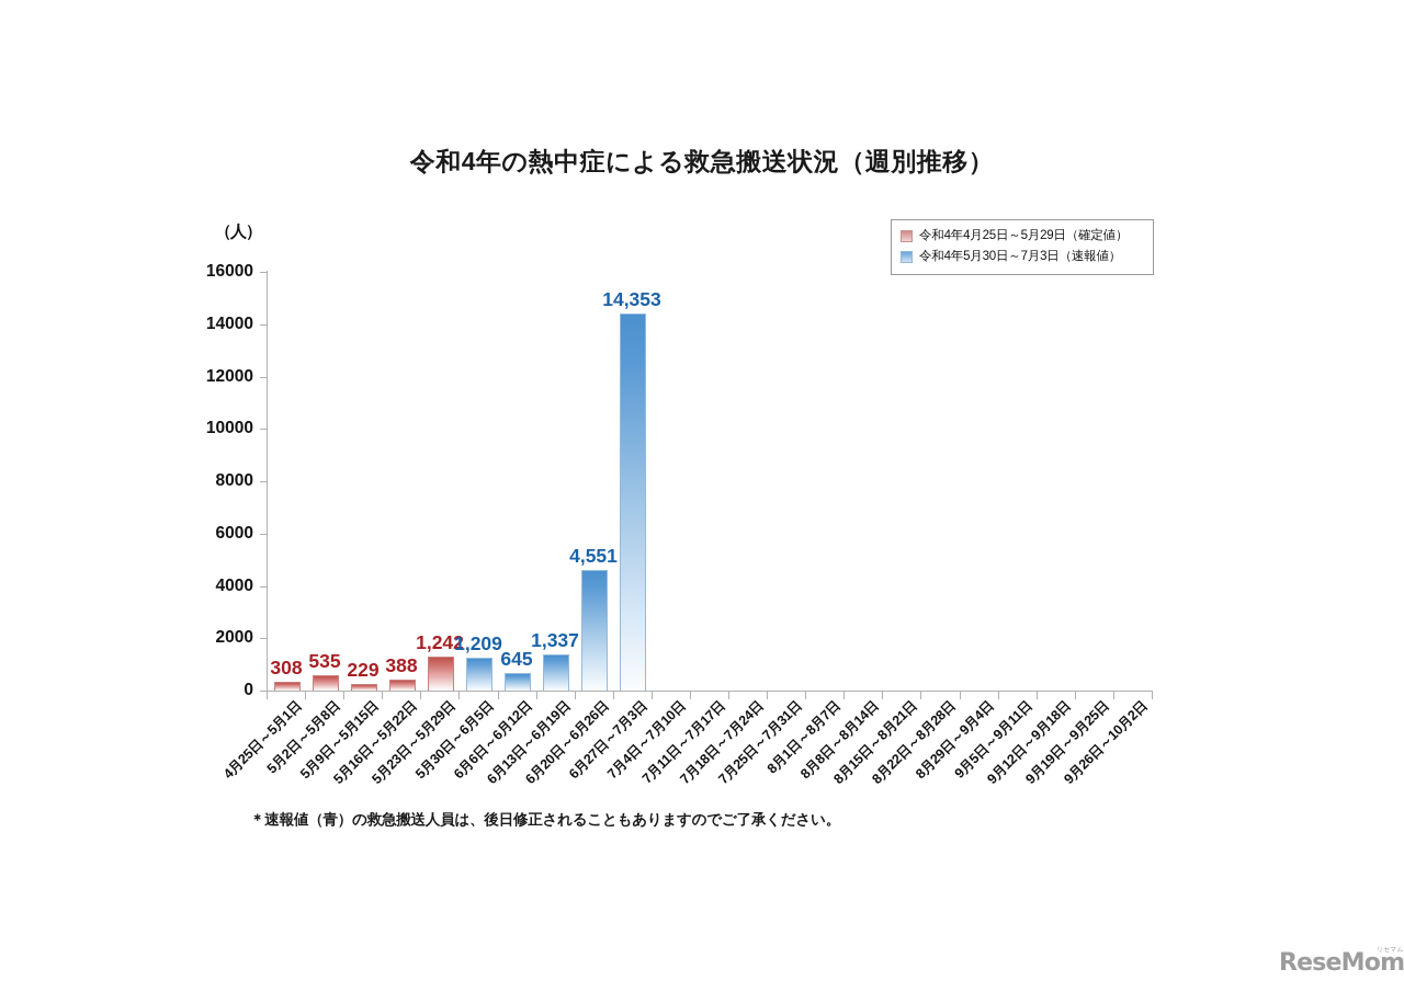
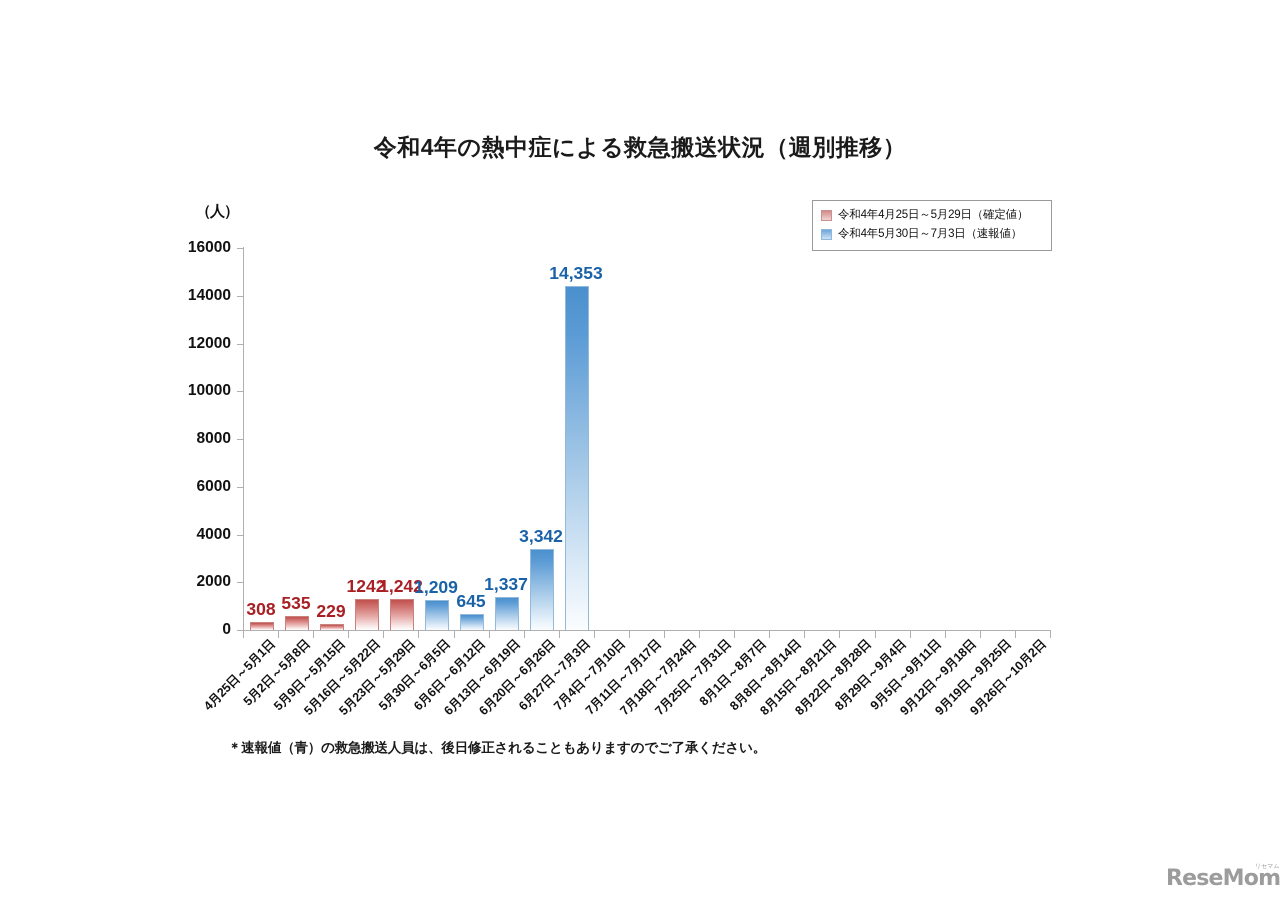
令和4年4月25日～5月29日（確定値）/5月16日～5月22日: 388 -> 1242
令和4年5月30日～7月3日（速報値）/6月20日～6月26日: 4,551 -> 3,342
